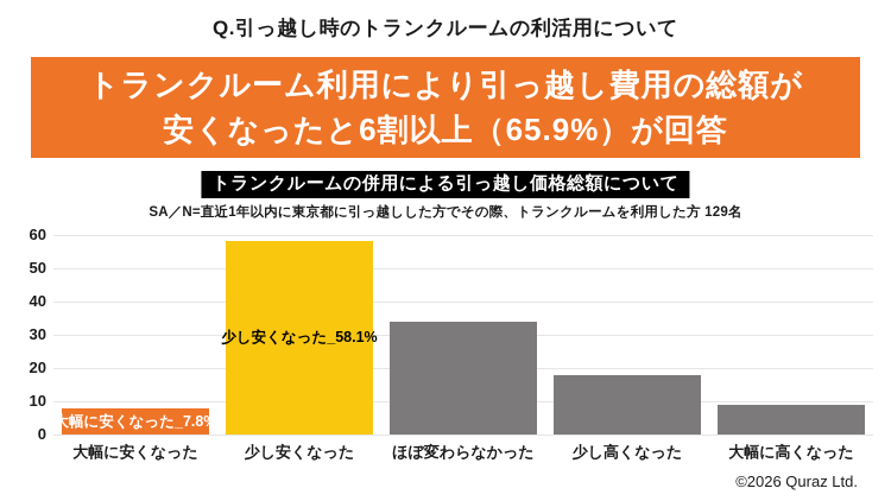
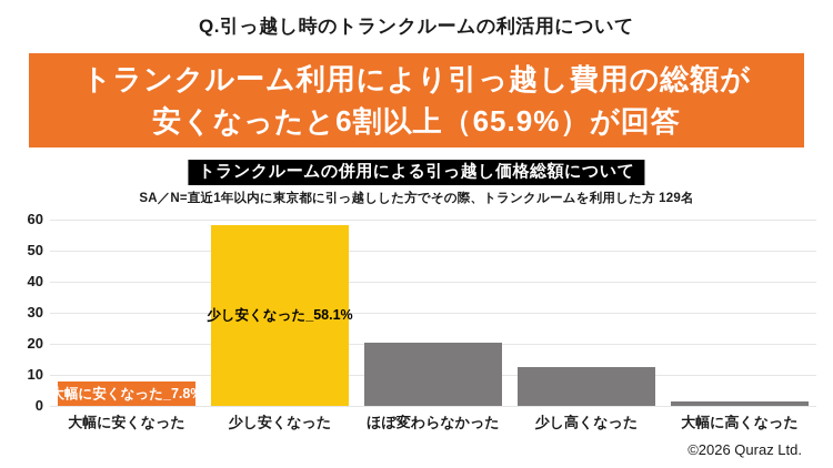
ほぼ変わらなかった: 34 -> 20
少し高くなった: 18 -> 12
大幅に高くなった: 9 -> 2
